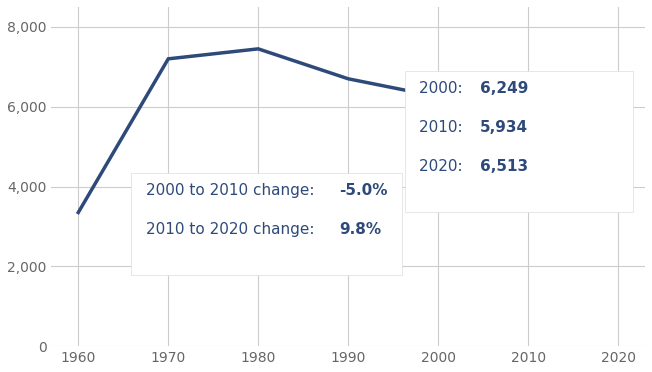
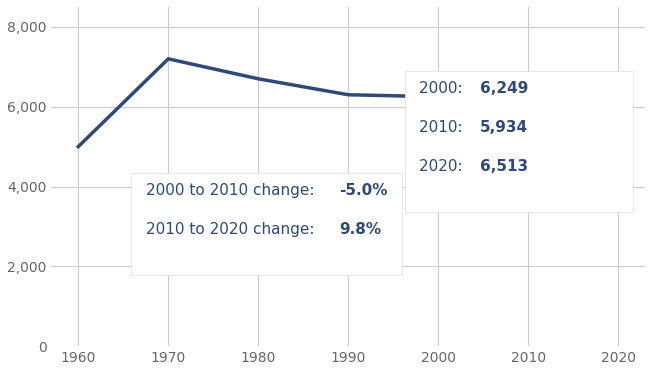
1960: 3,350 -> 5,000
1980: 7,450 -> 6,700
1990: 6,700 -> 6,300
